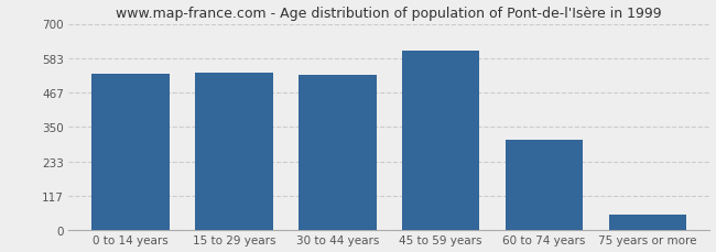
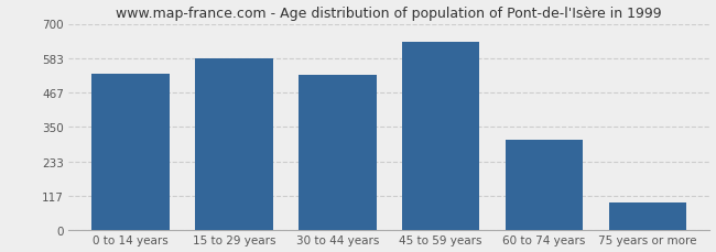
15 to 29 years: 535 -> 583
45 to 59 years: 610 -> 640
75 years or more: 55 -> 95
